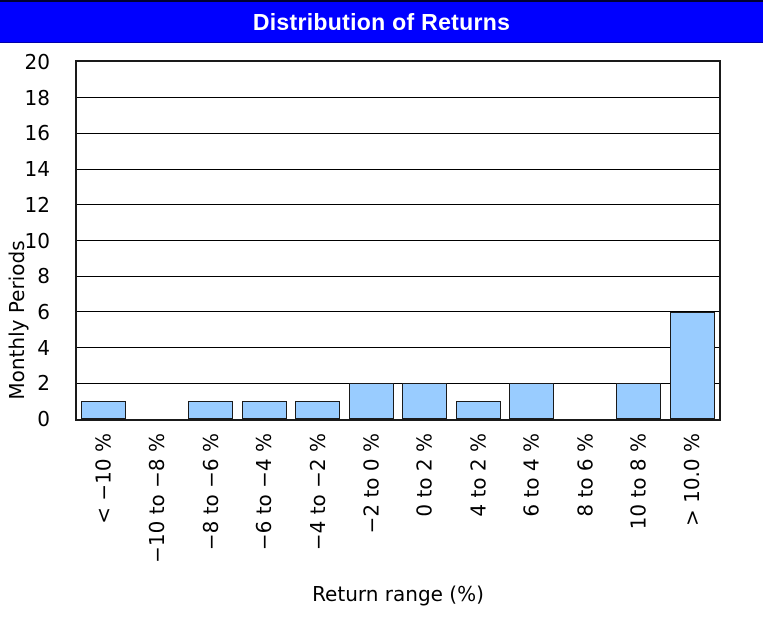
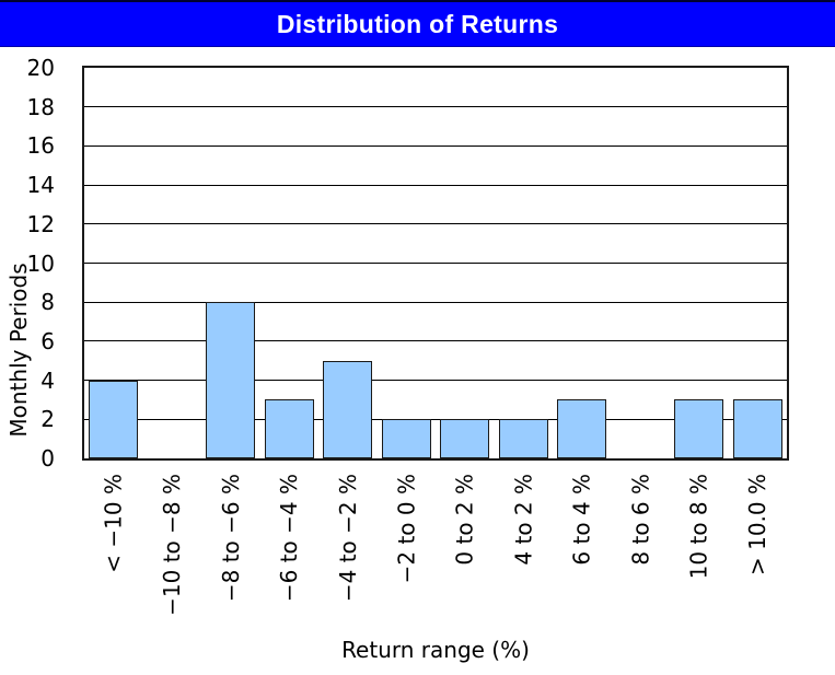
< −10 %: 1 -> 4
−8 to −6 %: 1 -> 8
−6 to −4 %: 1 -> 3
−4 to −2 %: 1 -> 5
4 to 2 %: 1 -> 2
6 to 4 %: 2 -> 3
10 to 8 %: 2 -> 3
> 10.0 %: 6 -> 3
